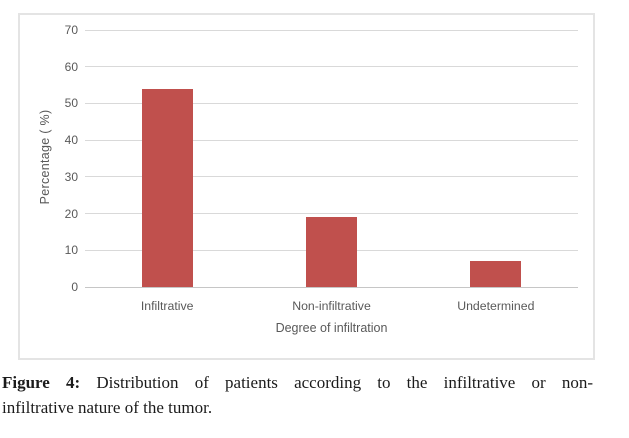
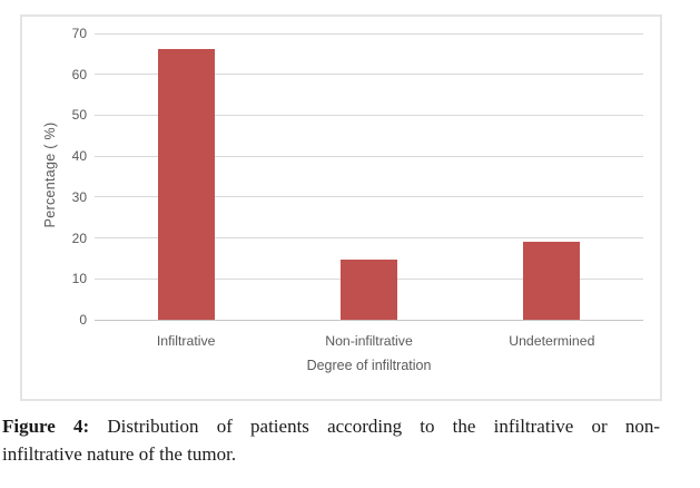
Infiltrative: 54 -> 66
Non-infiltrative: 19 -> 15
Undetermined: 7 -> 19
